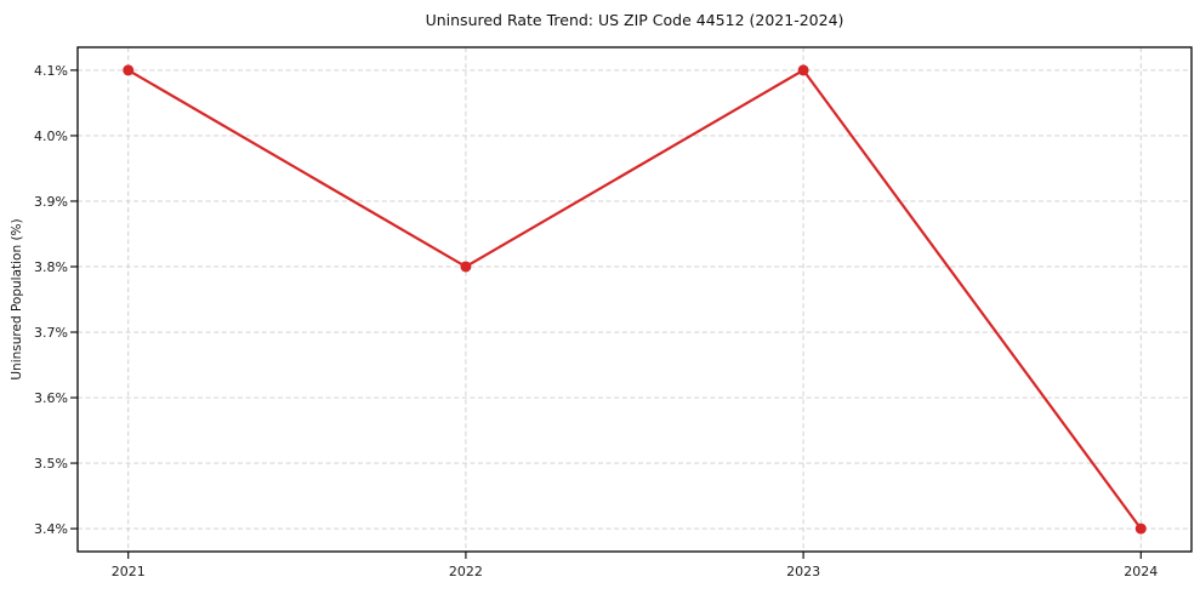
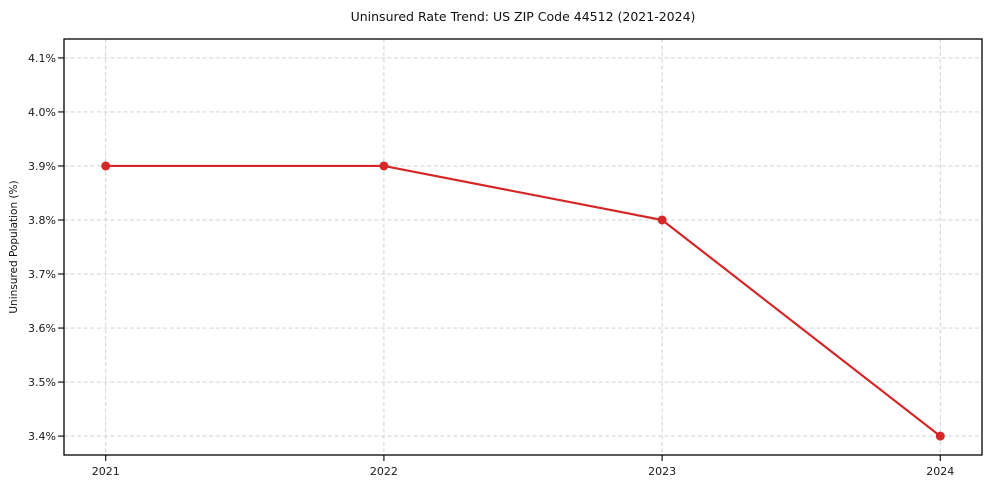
2021: 4.1% -> 3.9%
2022: 3.8% -> 3.9%
2023: 4.1% -> 3.8%
